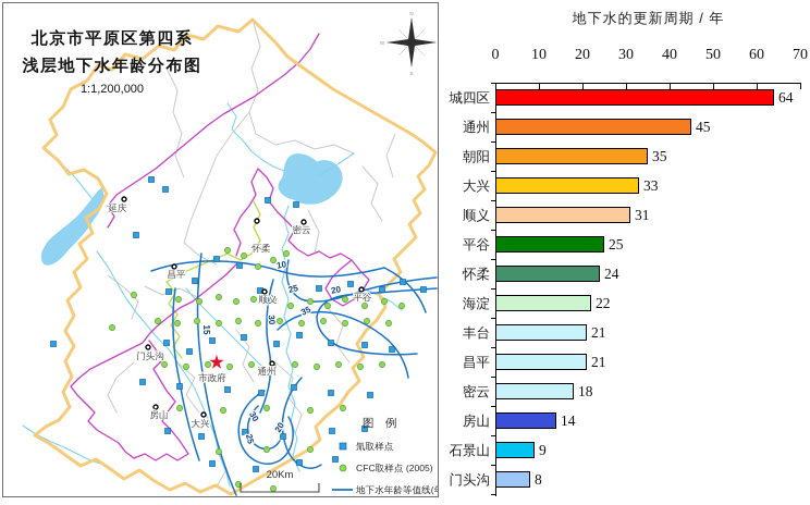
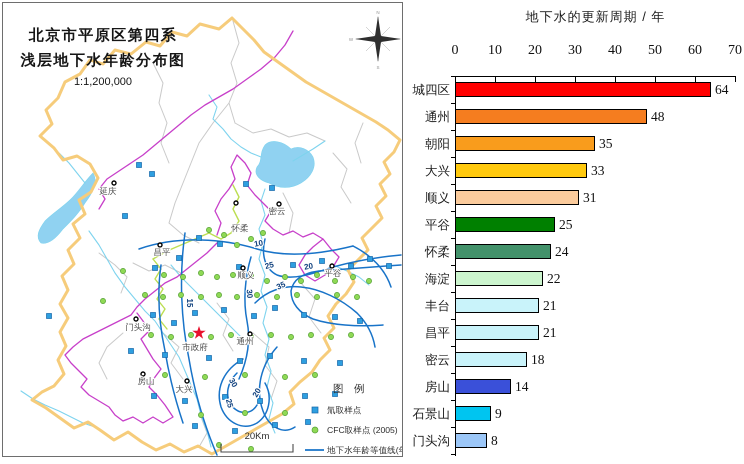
通州: 45 -> 48
